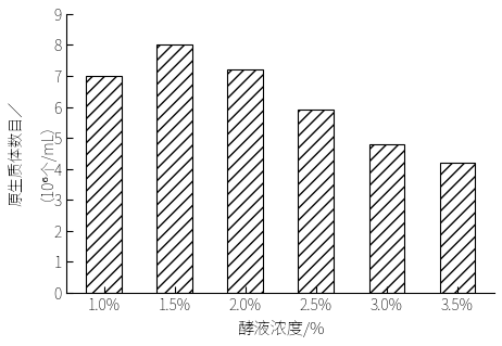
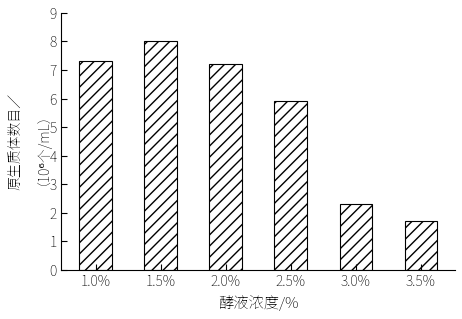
1.0%: 7.0 -> 7.3
3.0%: 4.8 -> 2.3
3.5%: 4.2 -> 1.7
